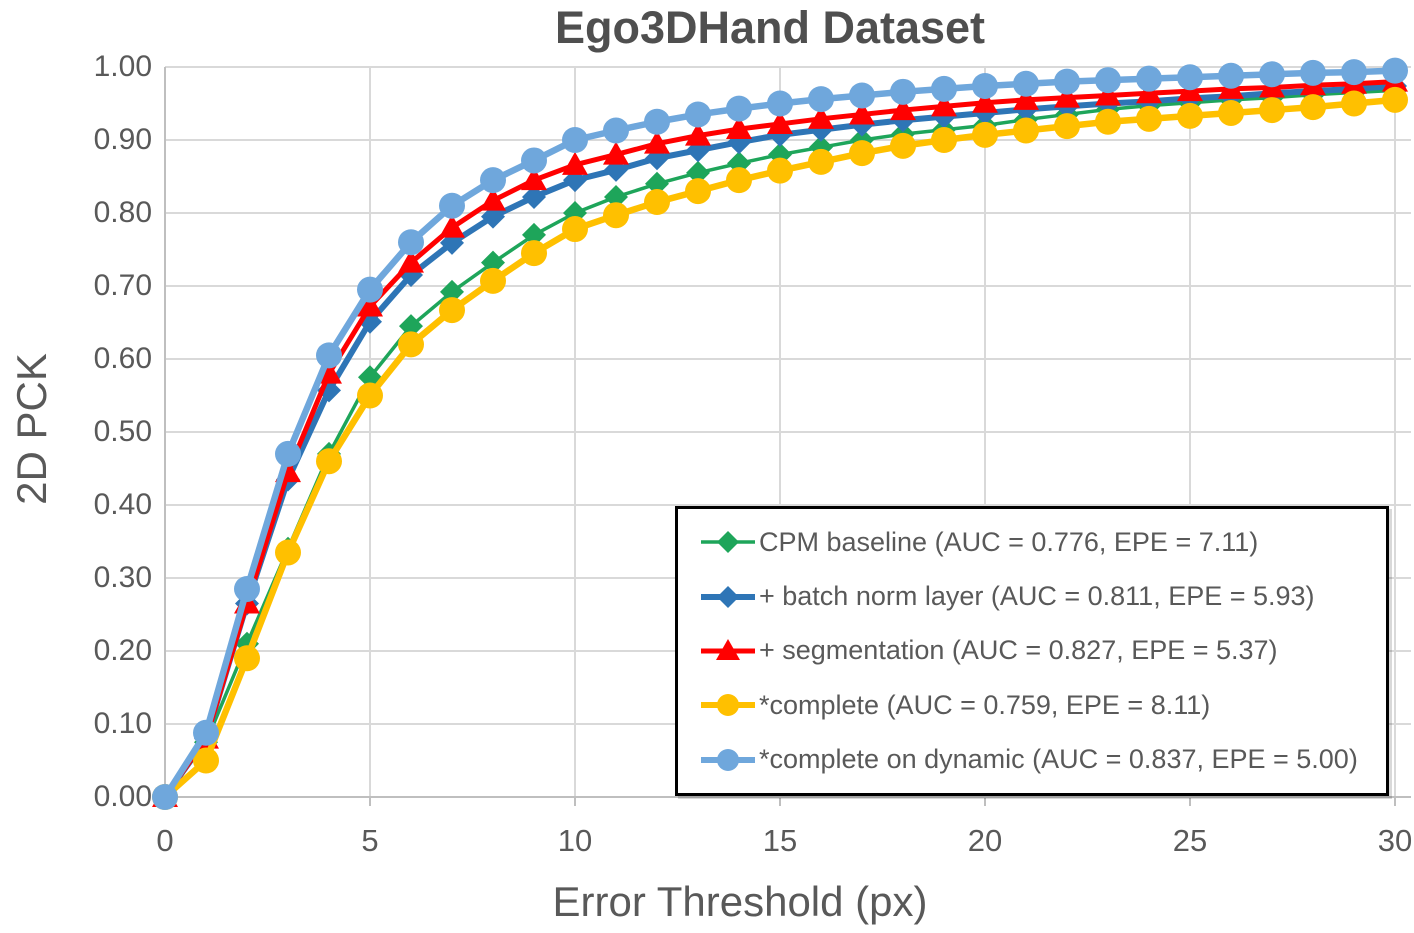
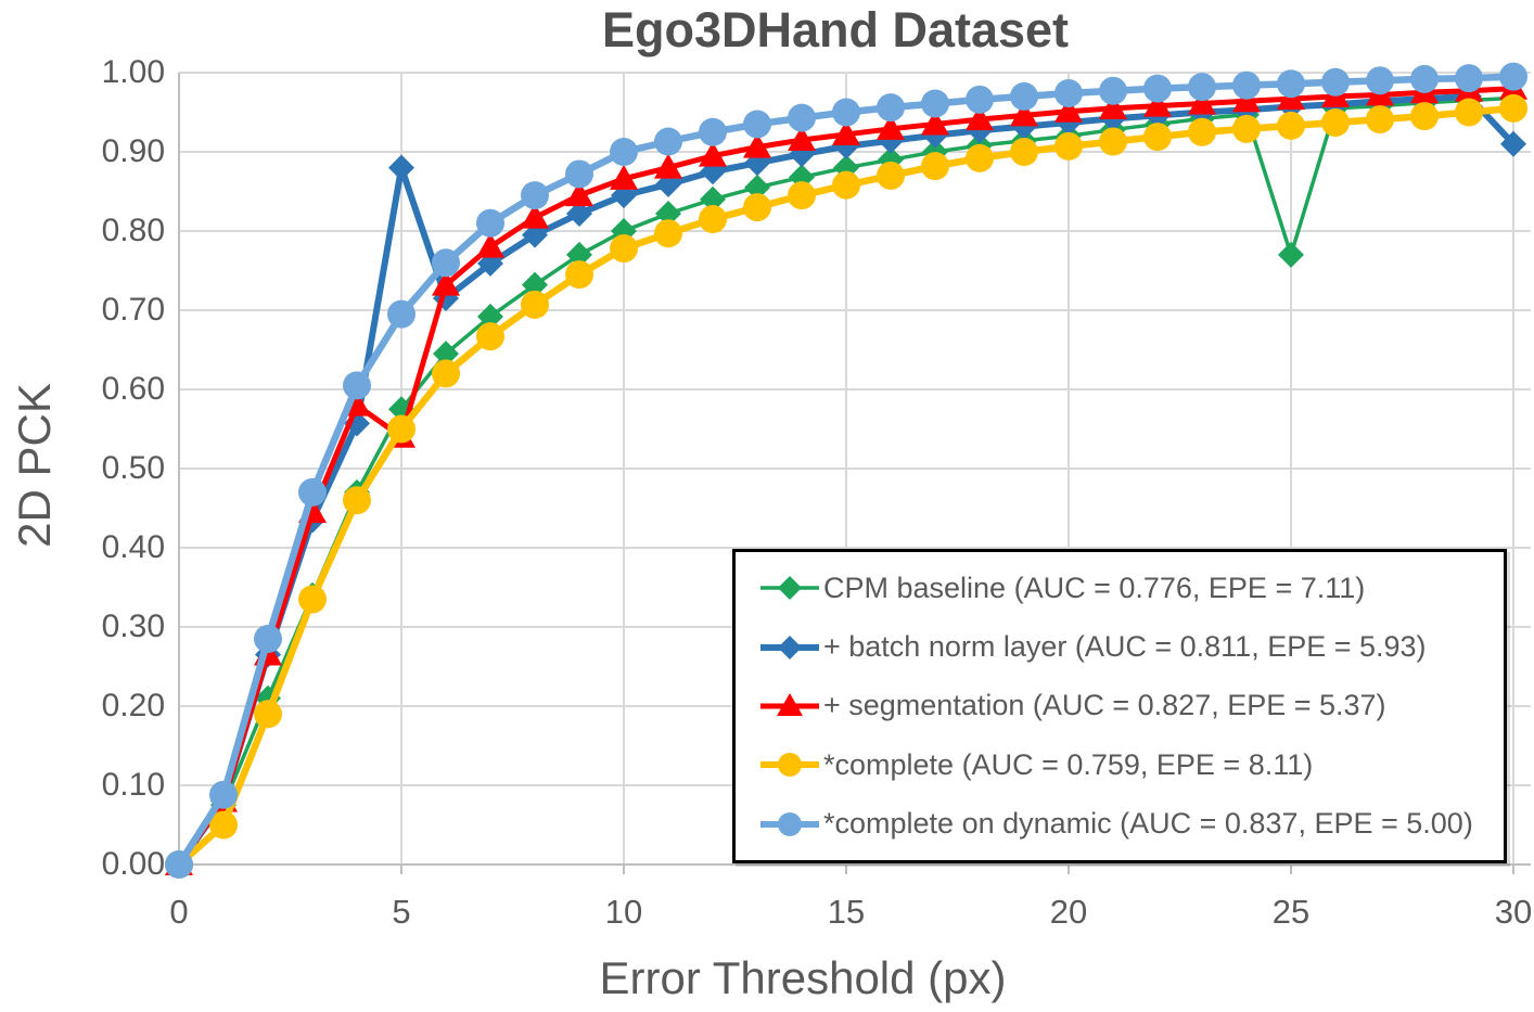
+ batch norm layer (AUC = 0.811, EPE = 5.93)/5: 0.65 -> 0.88
+ segmentation (AUC = 0.827, EPE = 5.37)/5: 0.67 -> 0.54
CPM baseline (AUC = 0.776, EPE = 7.11)/25: 0.95 -> 0.77
+ batch norm layer (AUC = 0.811, EPE = 5.93)/30: 0.97 -> 0.91
